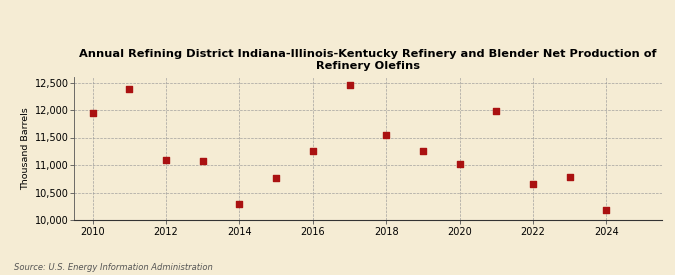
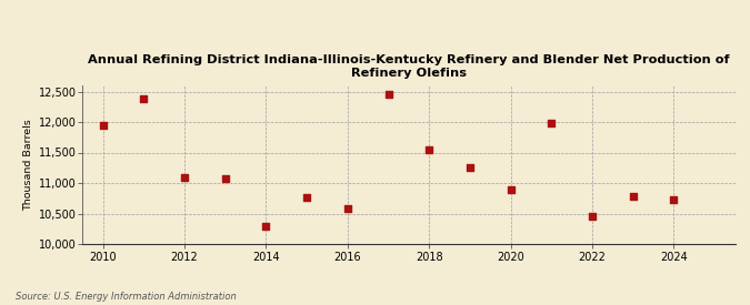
2016: 11,260 -> 10,580
2020: 11,010 -> 10,900
2022: 10,660 -> 10,460
2024: 10,180 -> 10,720
